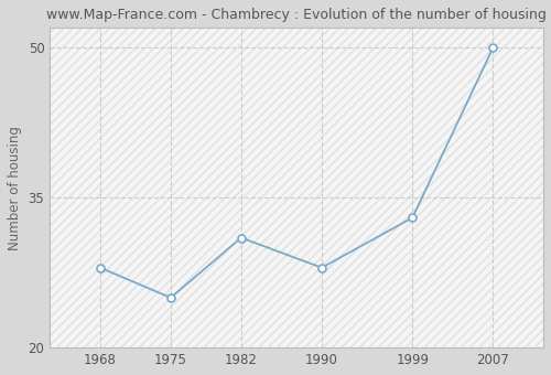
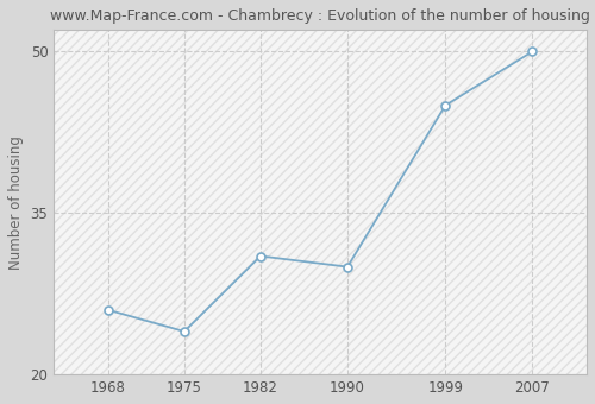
1968: 28 -> 26
1975: 25 -> 24
1990: 28 -> 30
1999: 33 -> 45
